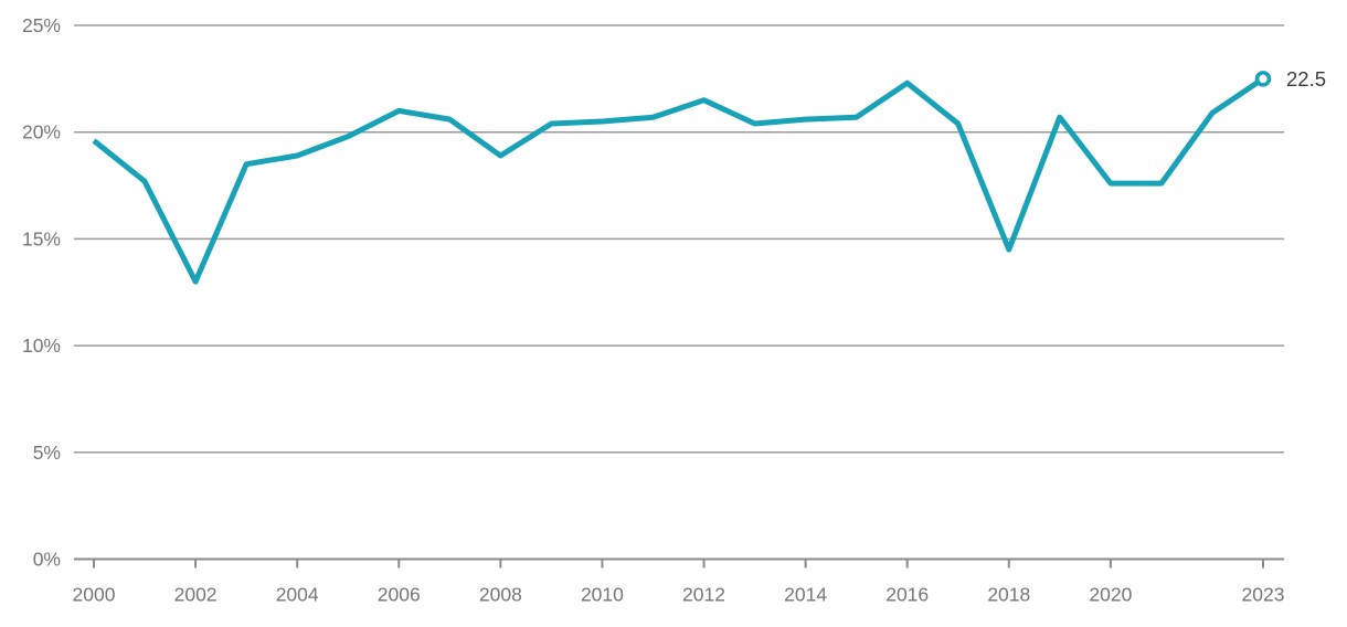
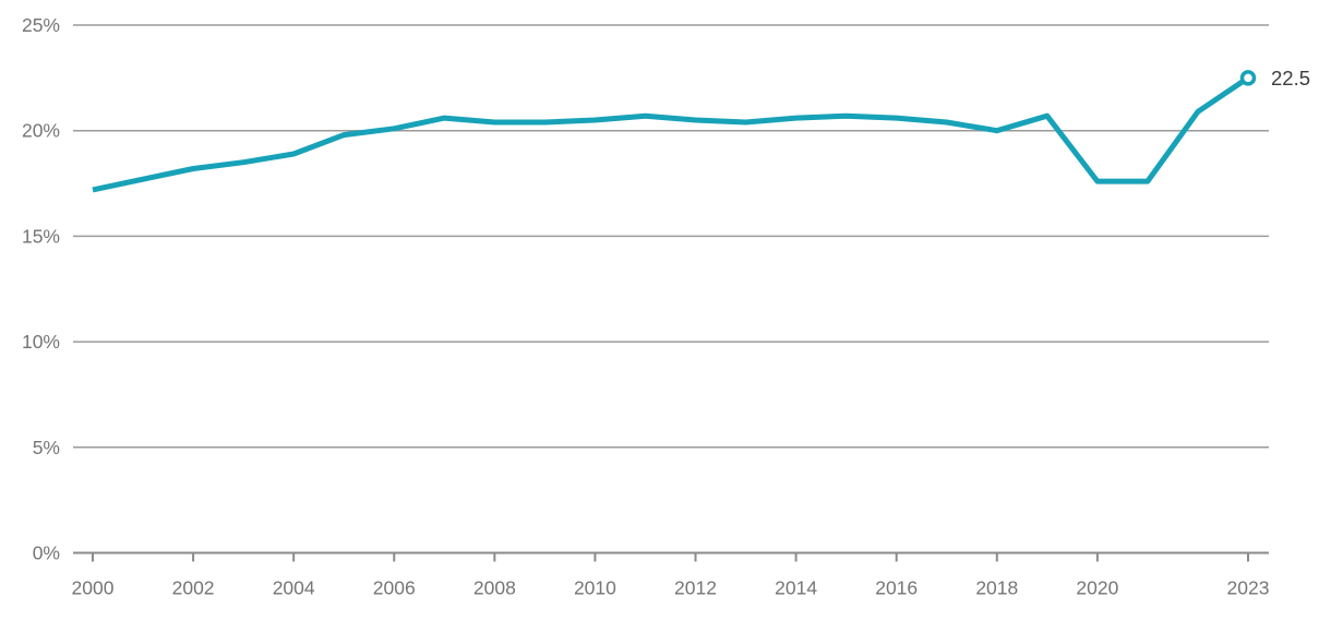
2000: 19.6% -> 17.2%
2002: 13.0% -> 18.2%
2006: 21.0% -> 20.1%
2008: 18.9% -> 20.4%
2012: 21.5% -> 20.5%
2016: 22.3% -> 20.6%
2018: 14.5% -> 20.0%
